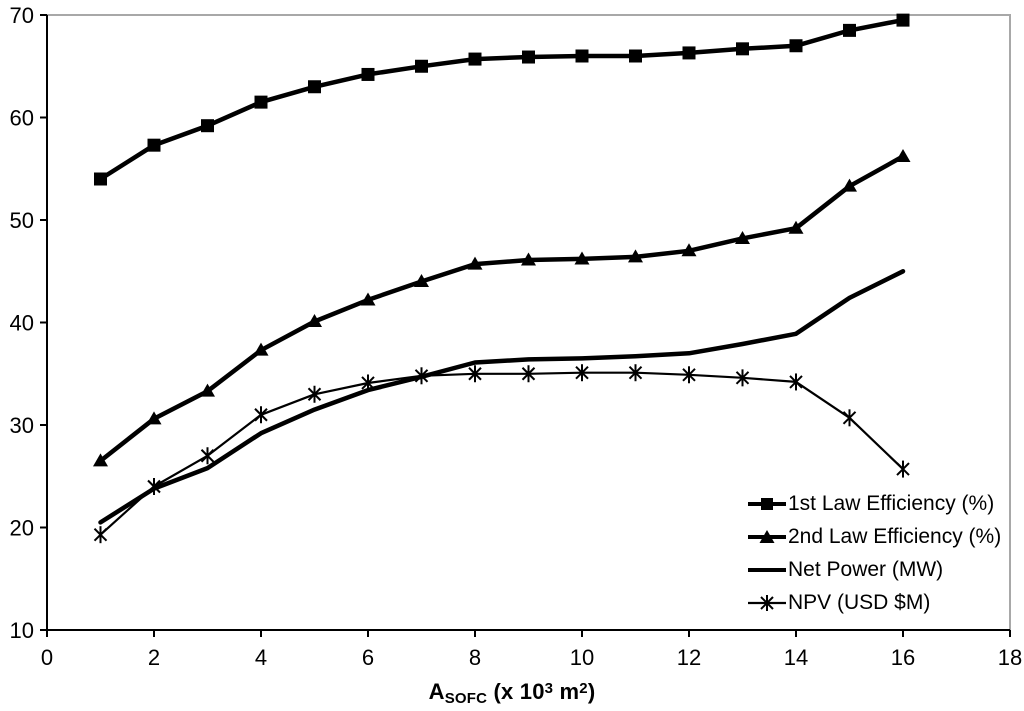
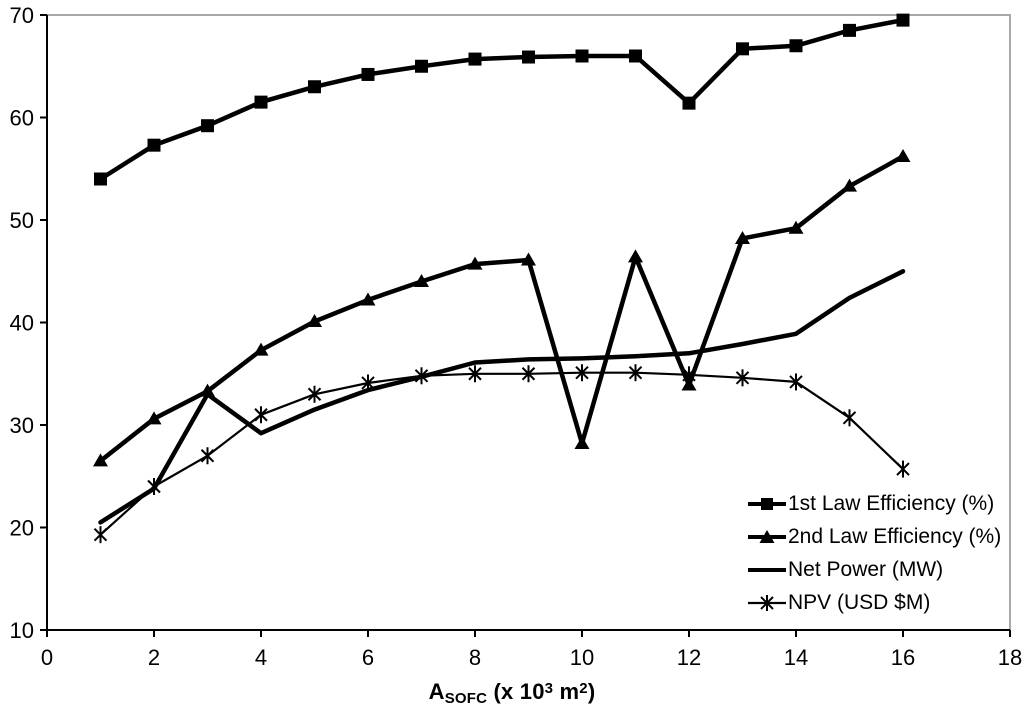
Net Power (MW)/3: 25.8 -> 33.0
2nd Law Efficiency (%)/10: 46.2 -> 28.2
1st Law Efficiency (%)/12: 66.3 -> 61.4
2nd Law Efficiency (%)/12: 47.0 -> 33.9
